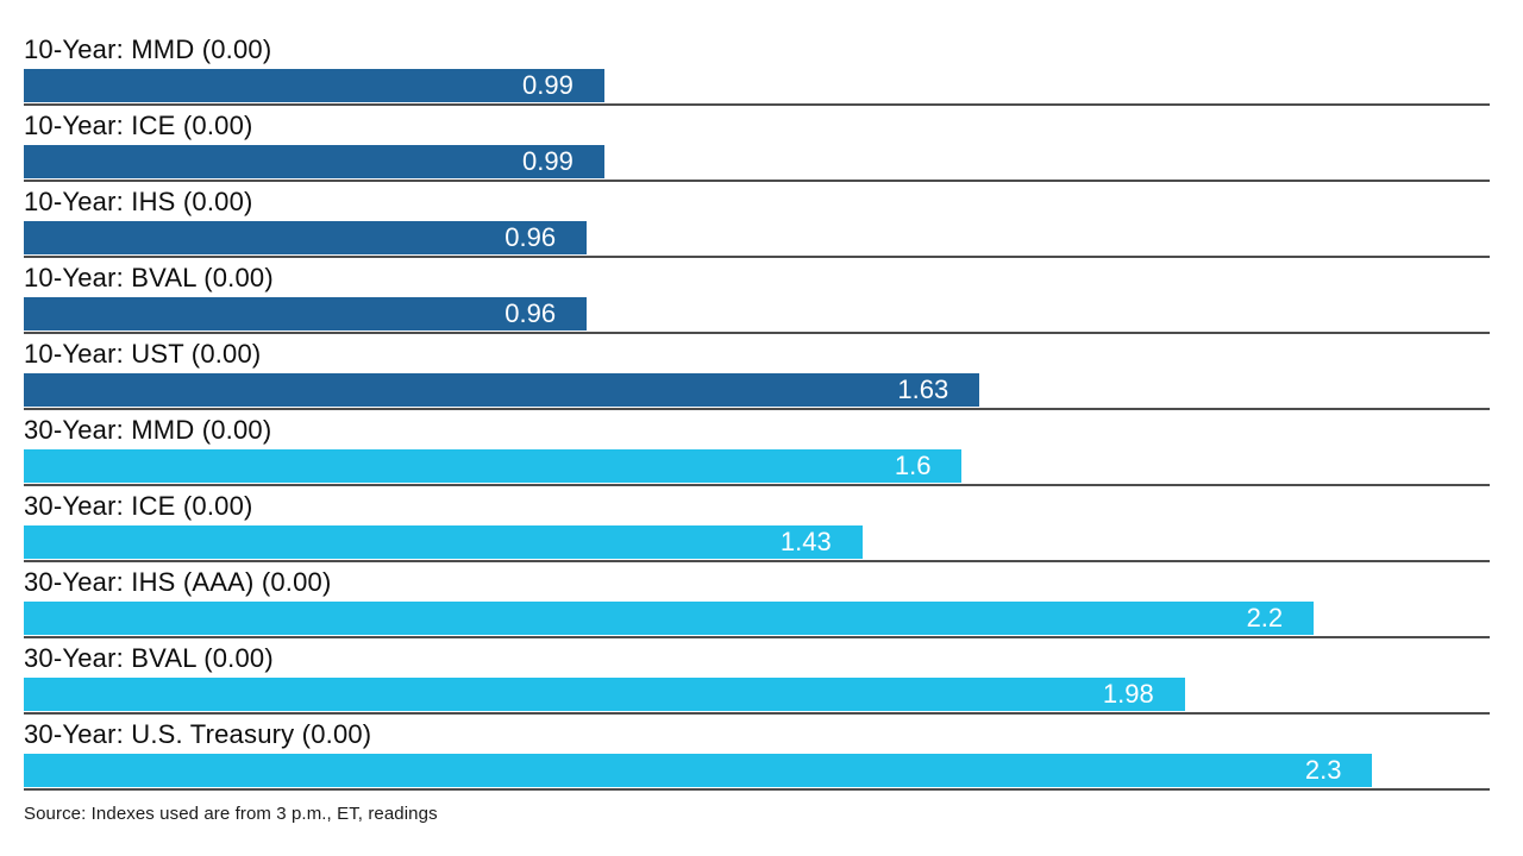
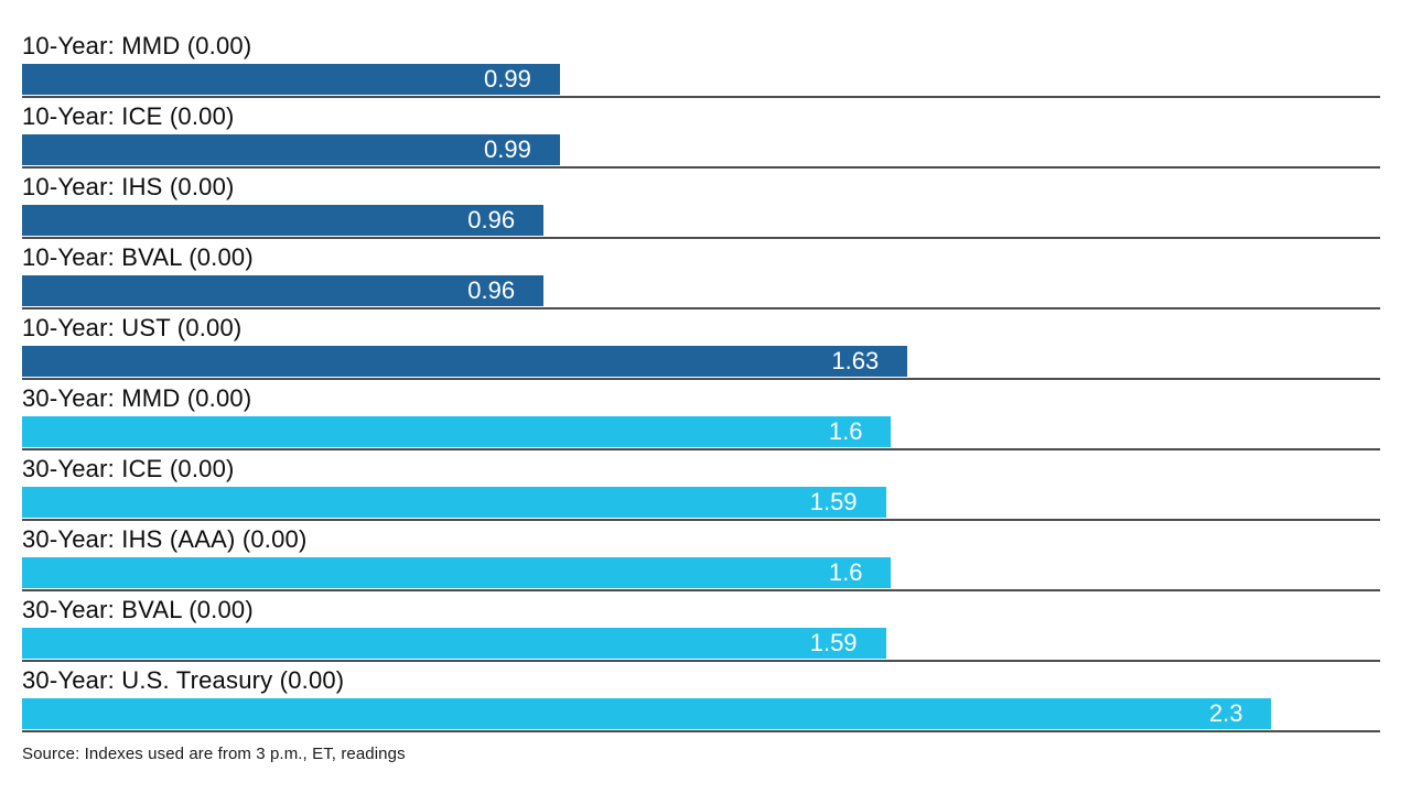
30-Year: ICE (0.00): 1.43 -> 1.59
30-Year: IHS (AAA) (0.00): 2.2 -> 1.6
30-Year: BVAL (0.00): 1.98 -> 1.59
